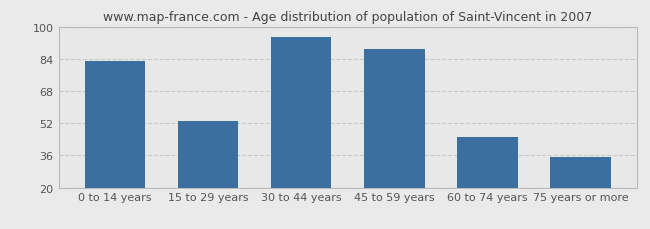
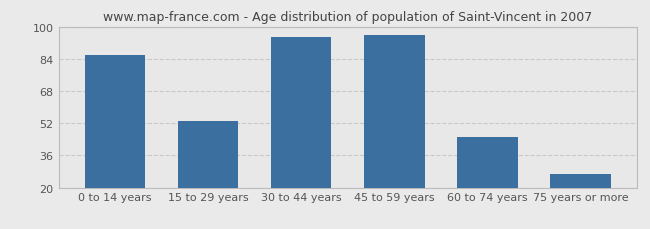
0 to 14 years: 83 -> 86
45 to 59 years: 89 -> 96
75 years or more: 35 -> 27
